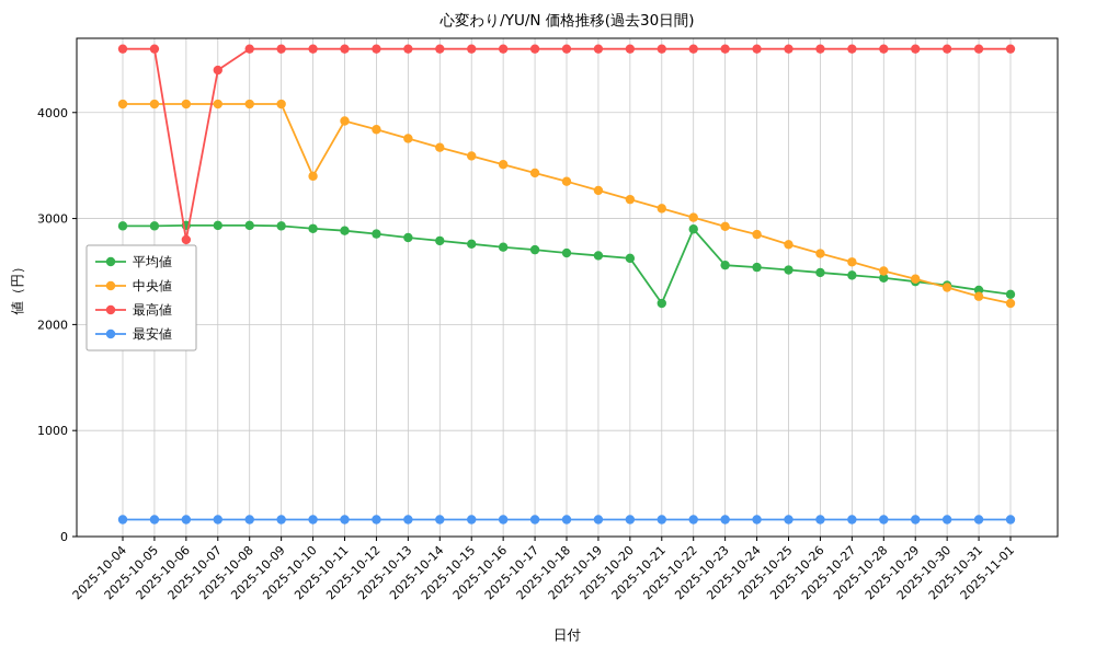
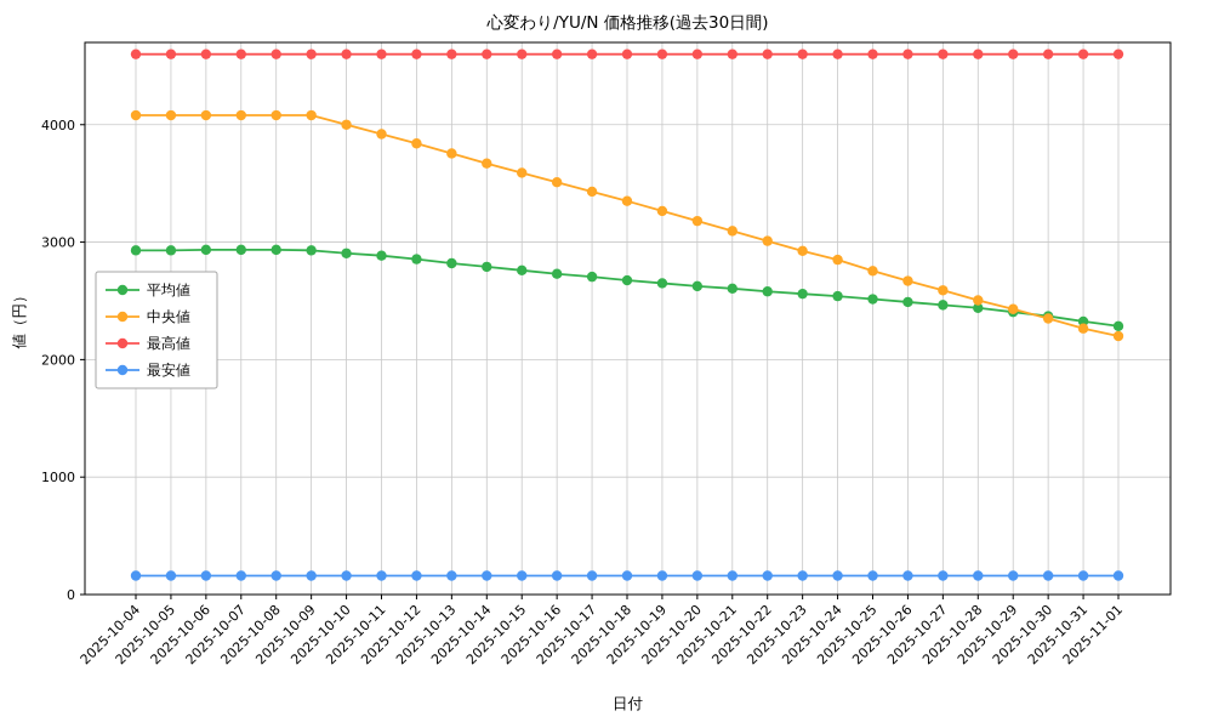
最高値/2025-10-06: 2800 -> 4600
最高値/2025-10-07: 4400 -> 4600
中央値/2025-10-10: 3400 -> 4000
平均値/2025-10-21: 2200 -> 2600
平均値/2025-10-22: 2900 -> 2600
